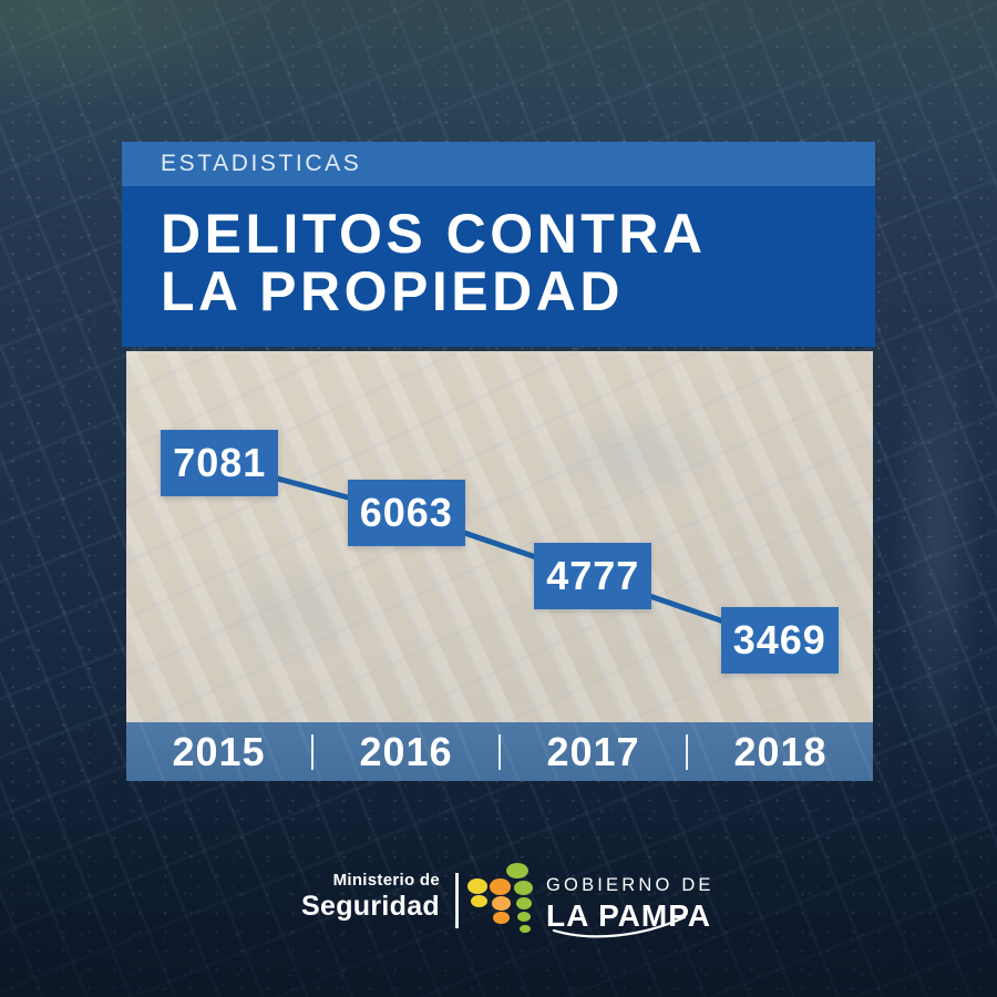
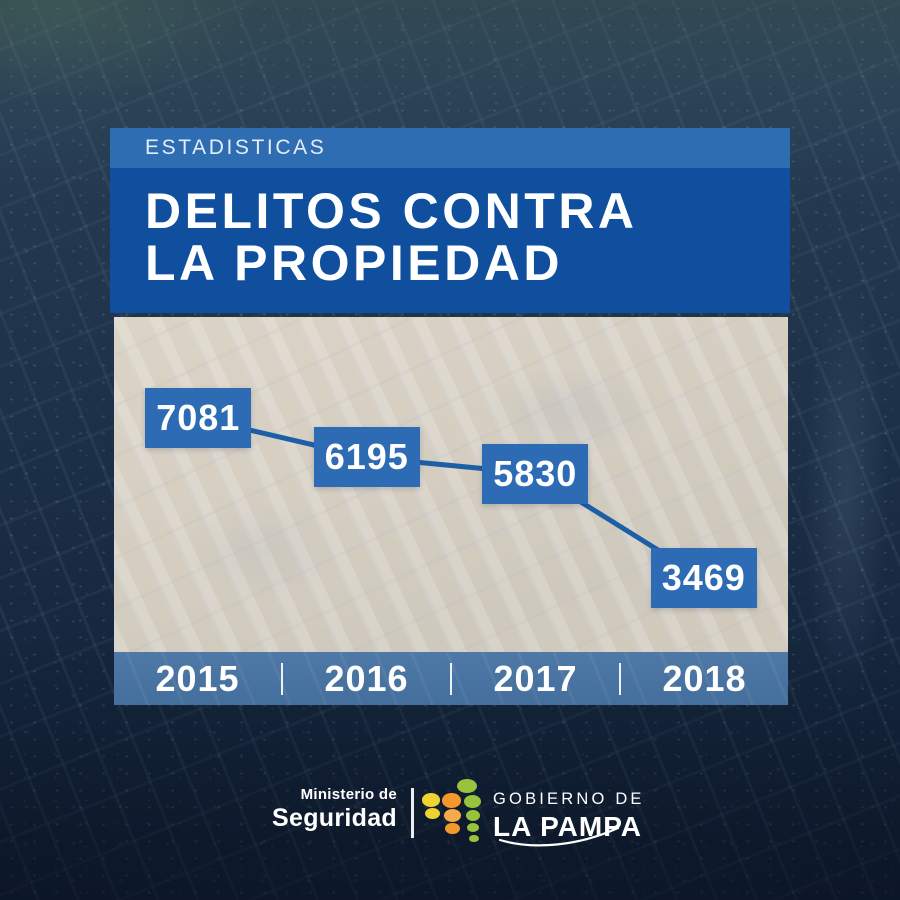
2016: 6063 -> 6195
2017: 4777 -> 5830
